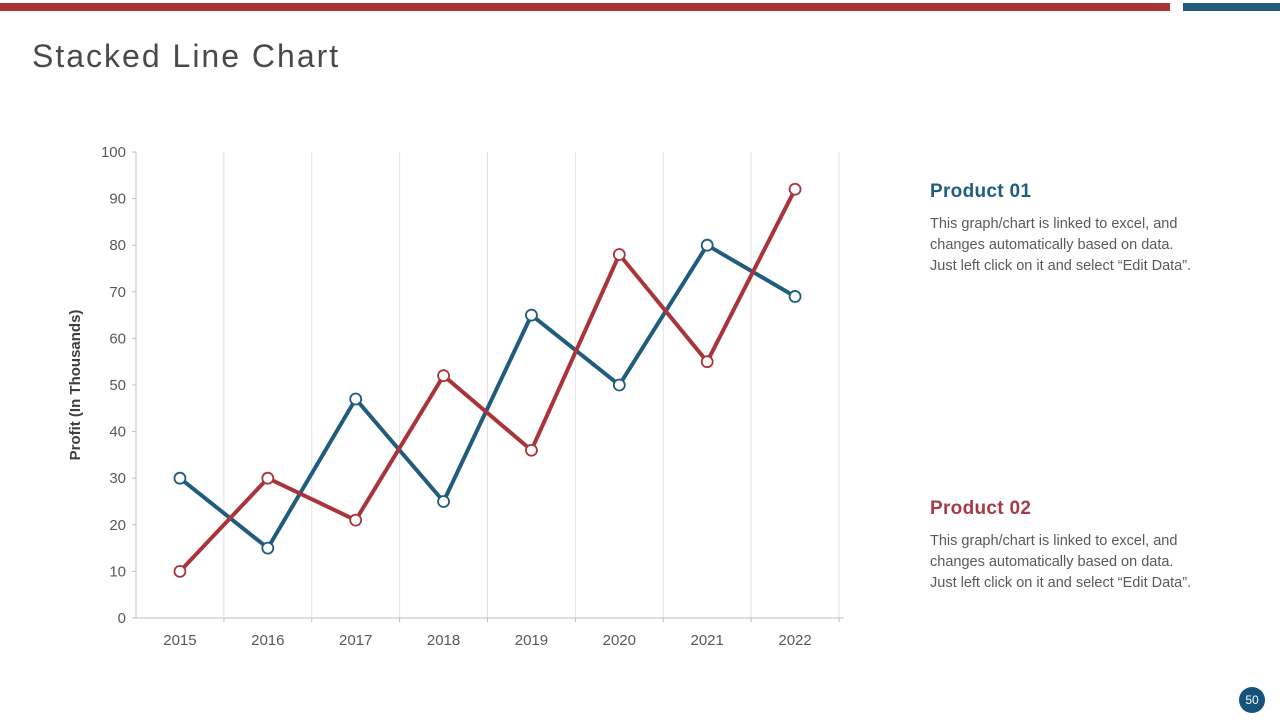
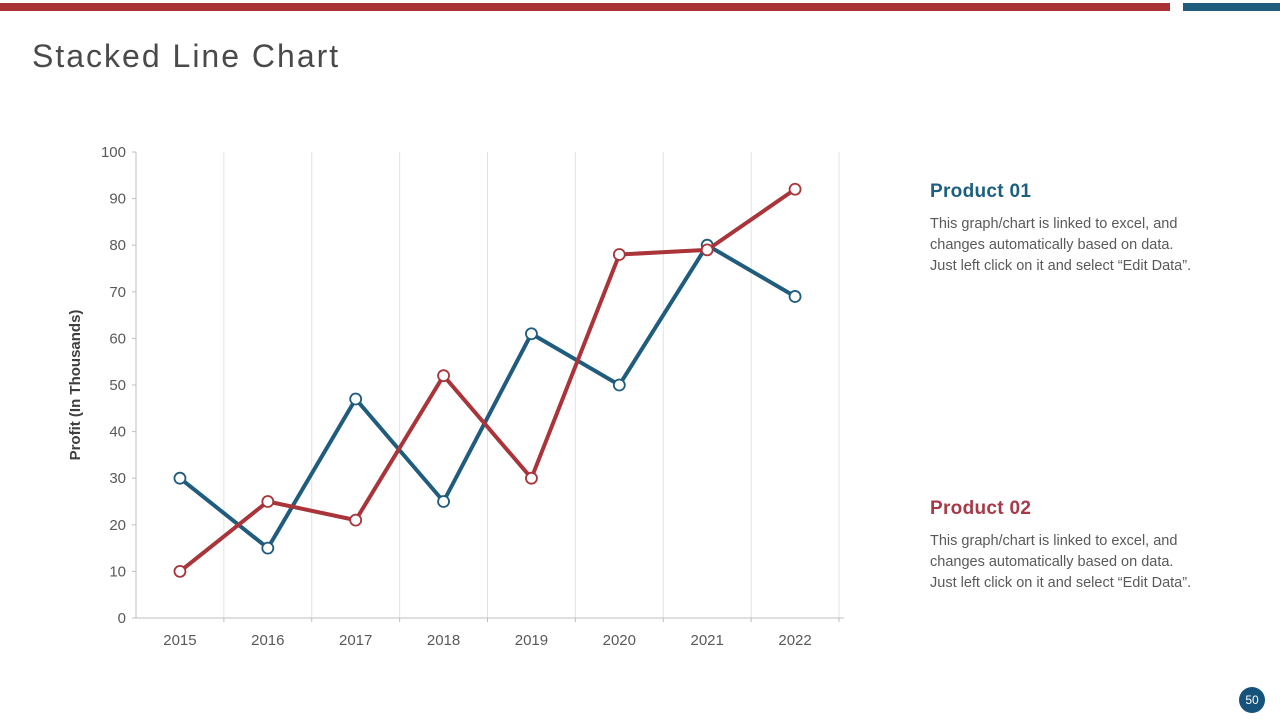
Product 02/2016: 30 -> 25
Product 01/2019: 65 -> 61
Product 02/2019: 36 -> 30
Product 02/2021: 55 -> 79
